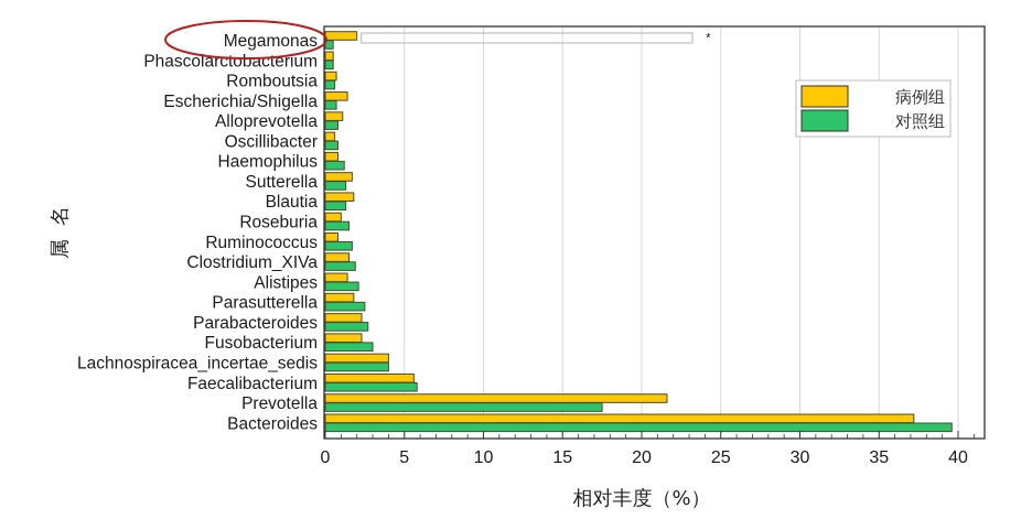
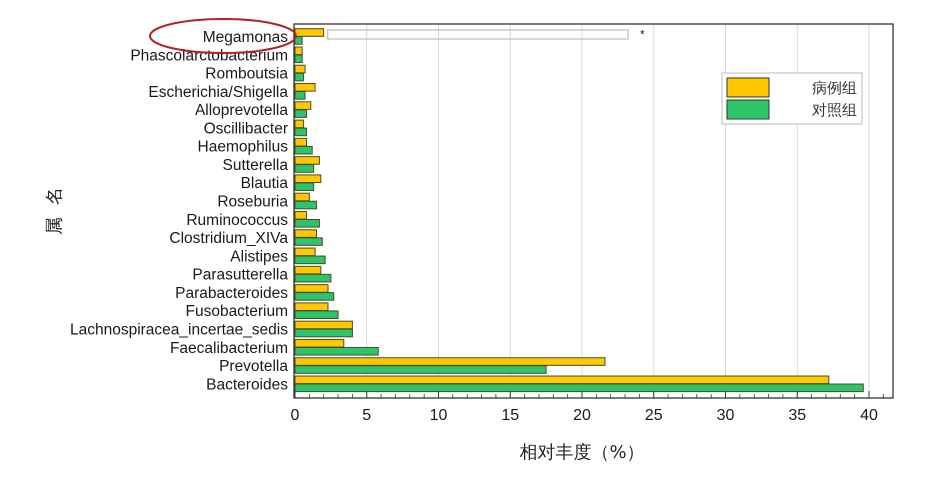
病例组/Faecalibacterium: 5.6 -> 3.4
